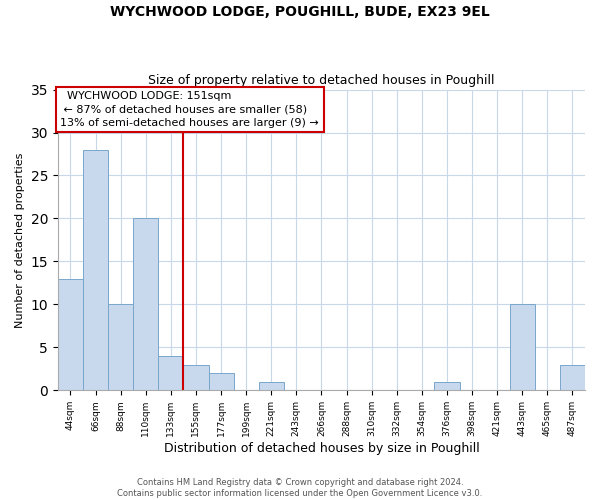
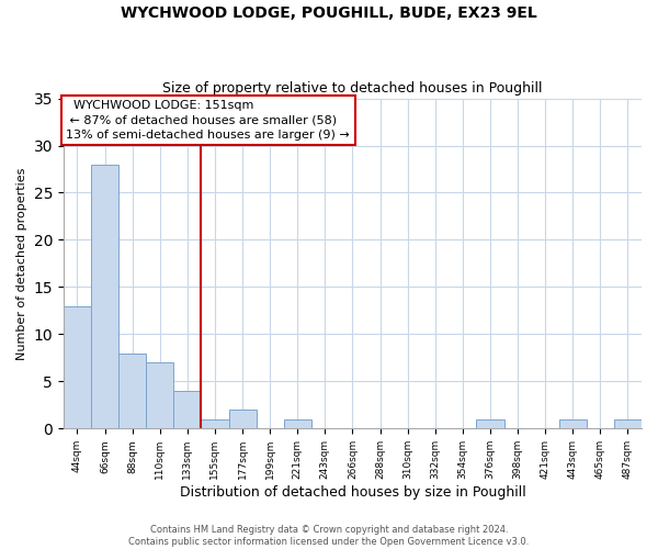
88sqm: 10 -> 8
110sqm: 20 -> 7
155sqm: 3 -> 1
443sqm: 10 -> 1
487sqm: 3 -> 1
